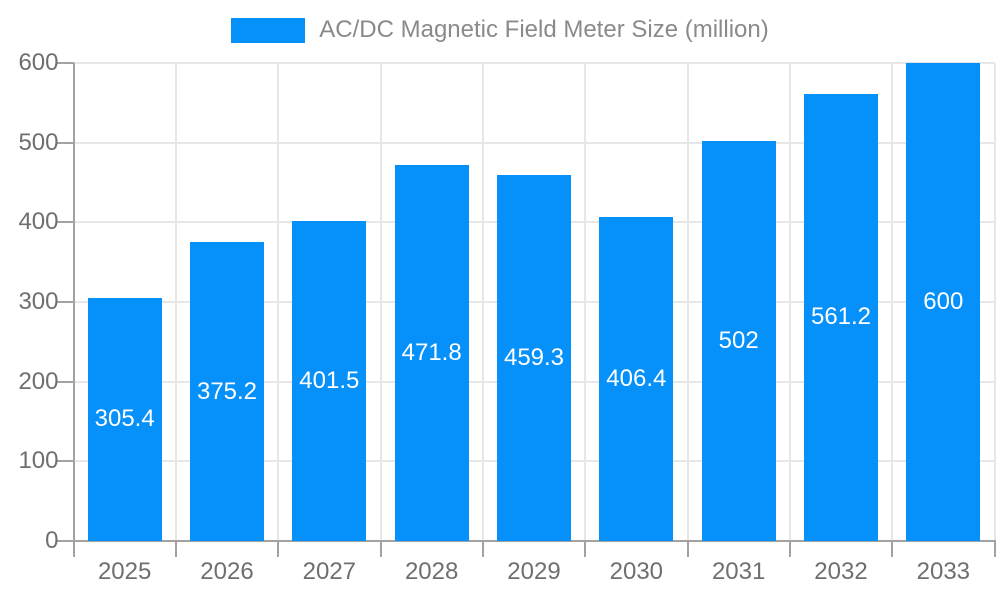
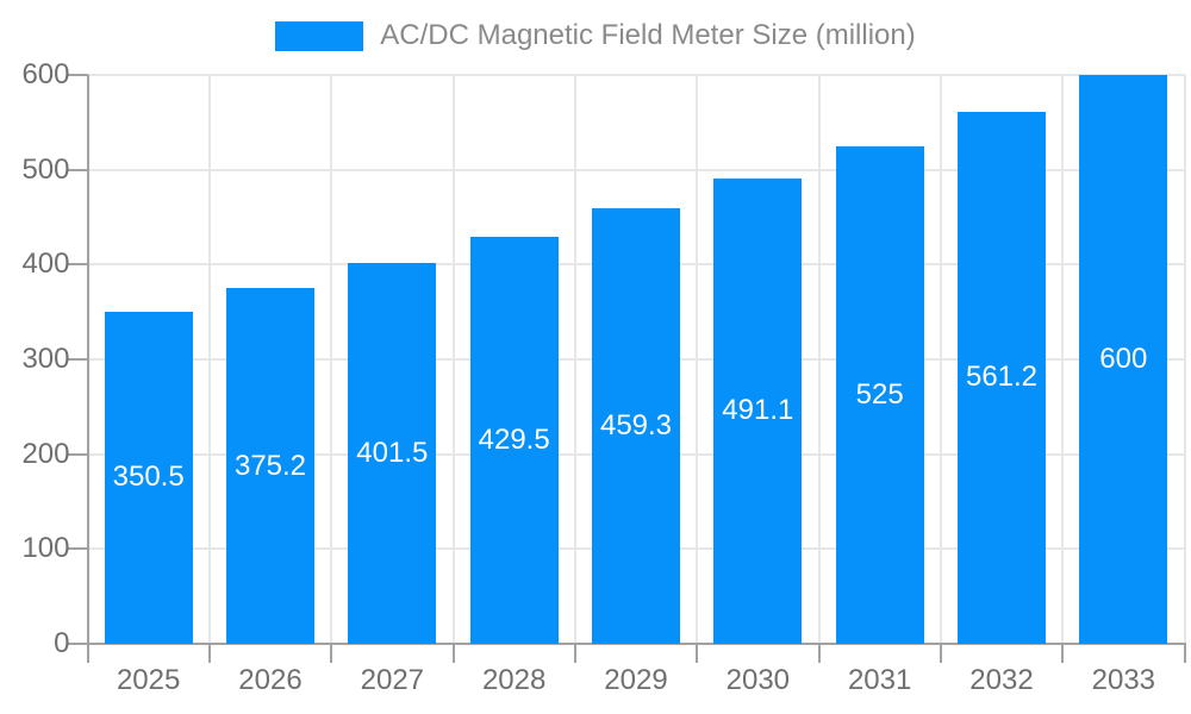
2025: 305.4 -> 350.5
2028: 471.8 -> 429.5
2030: 406.4 -> 491.1
2031: 502 -> 525
